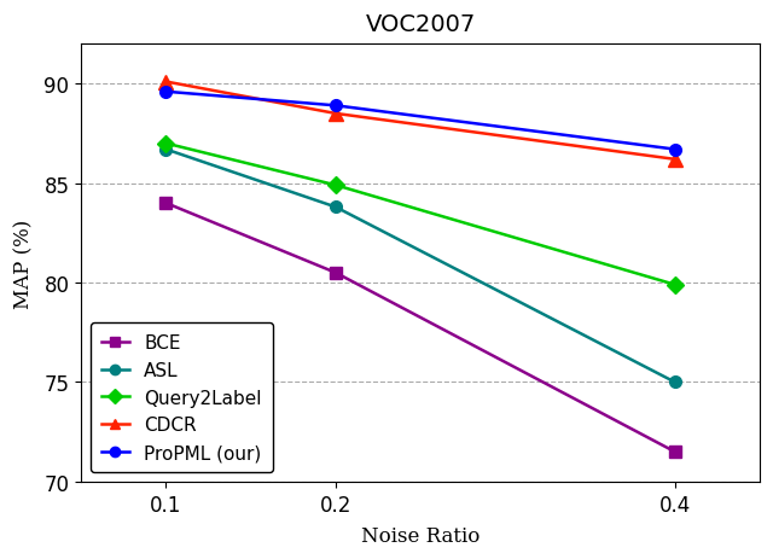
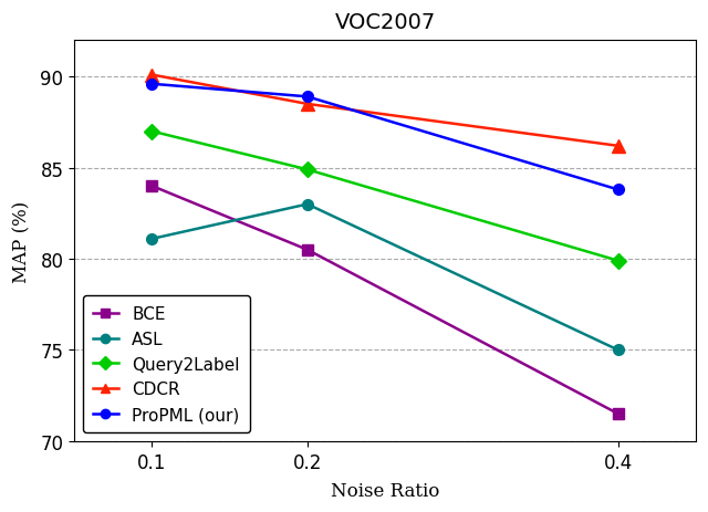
ASL/0.1: 86.7 -> 81.1
ASL/0.2: 83.8 -> 83.0
ProPML (our)/0.4: 86.7 -> 83.8
